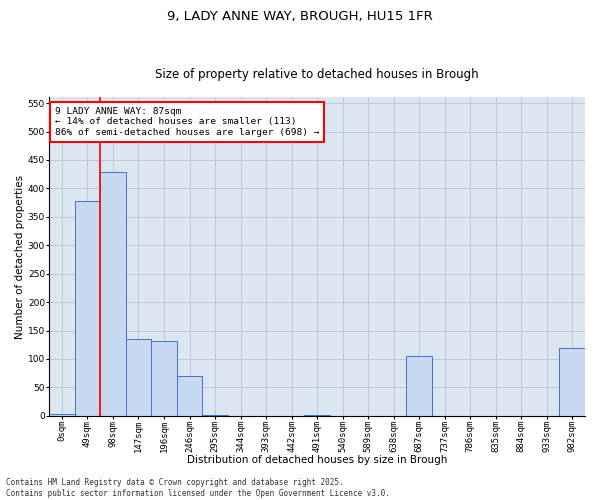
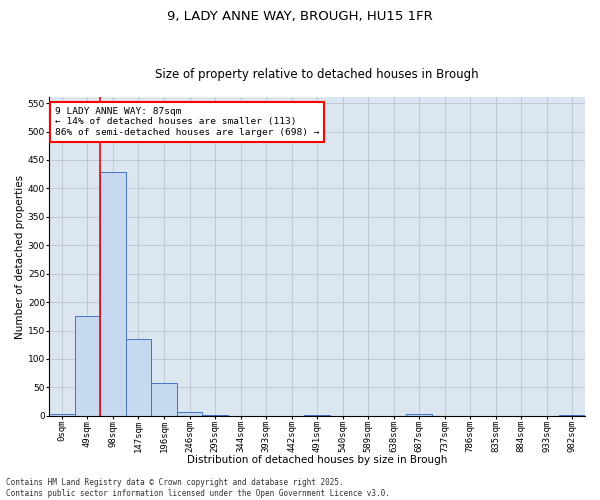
49sqm: 378 -> 175
196sqm: 132 -> 58
246sqm: 70 -> 7
687sqm: 106 -> 3
982sqm: 120 -> 2
